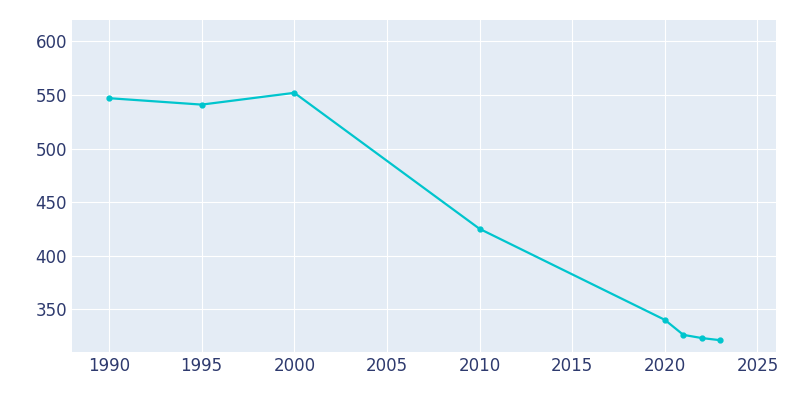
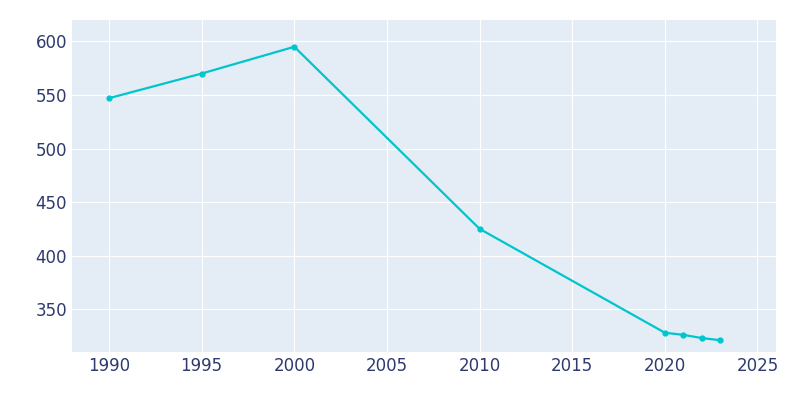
1995: 541 -> 570
2000: 552 -> 595
2020: 340 -> 328
